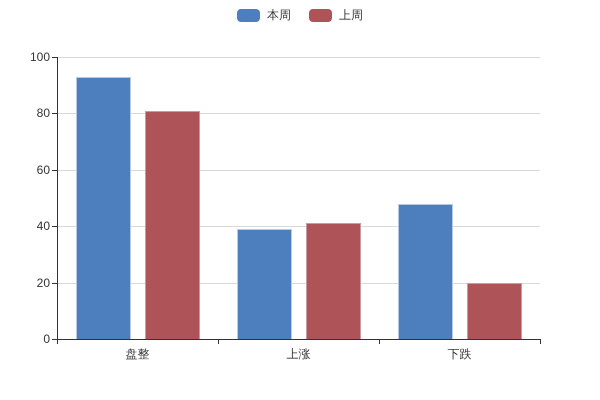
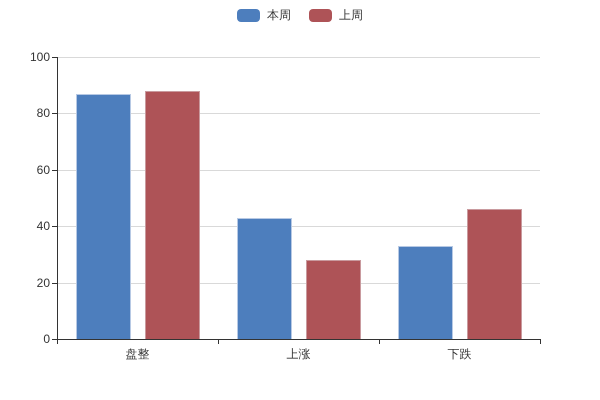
本周/盘整: 93 -> 87
上周/盘整: 81 -> 88
本周/上涨: 39 -> 43
上周/上涨: 41 -> 28
本周/下跌: 48 -> 33
上周/下跌: 20 -> 46
